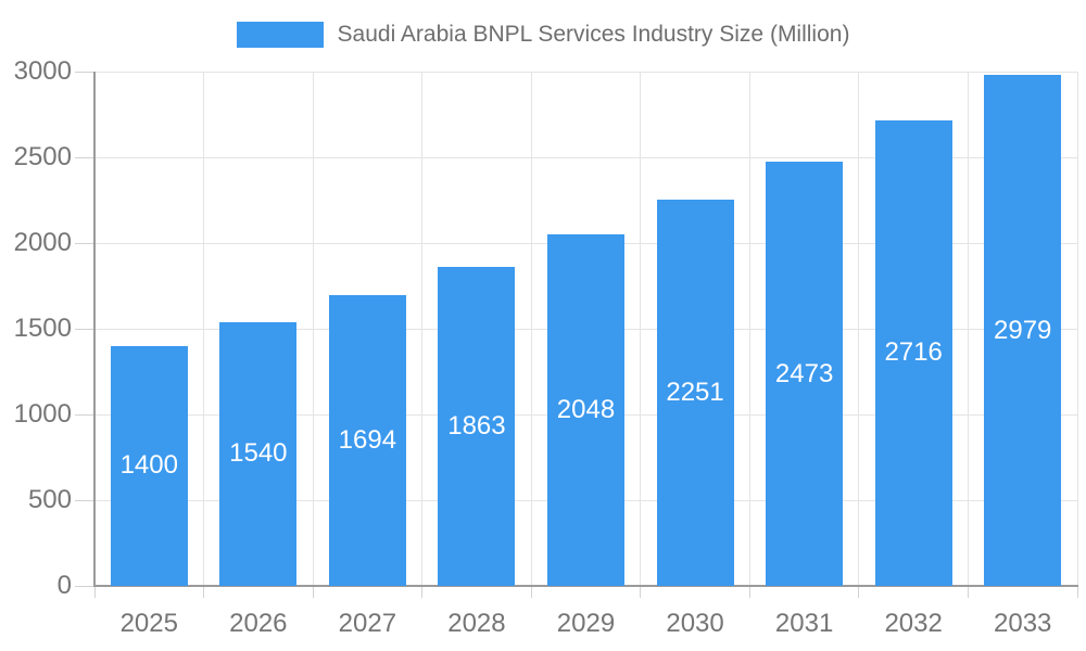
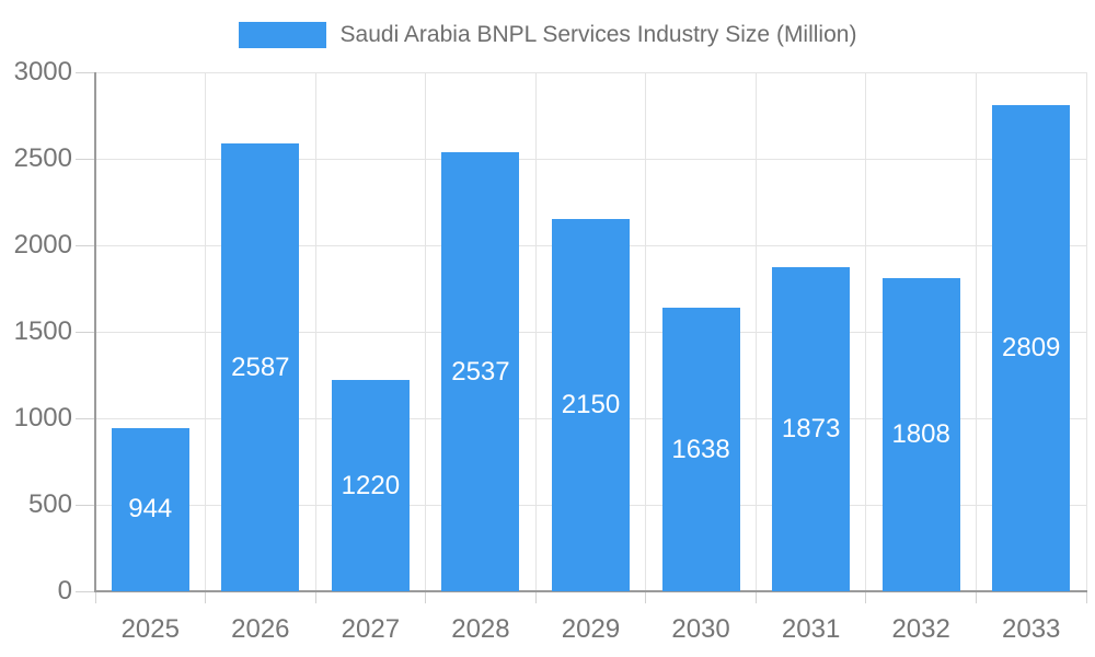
2025: 1400 -> 944
2026: 1540 -> 2587
2027: 1694 -> 1220
2028: 1863 -> 2537
2029: 2048 -> 2150
2030: 2251 -> 1638
2031: 2473 -> 1873
2032: 2716 -> 1808
2033: 2979 -> 2809
